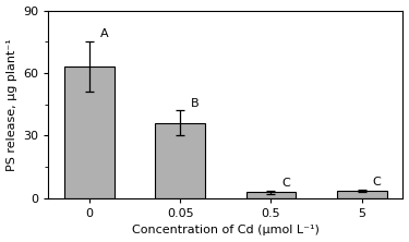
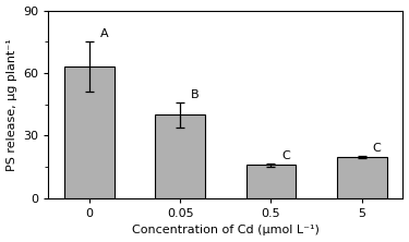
0.05: 36 -> 40
0.5: 3 -> 16
5: 4 -> 20
